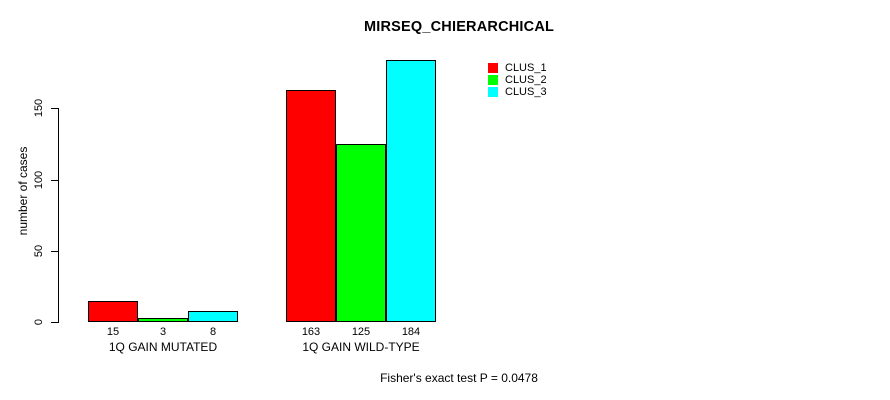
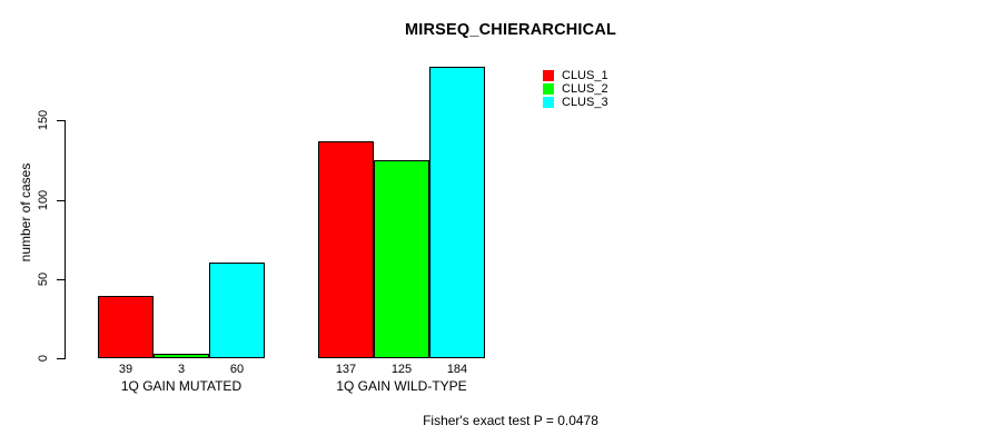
CLUS_1/1Q GAIN MUTATED: 15 -> 39
CLUS_3/1Q GAIN MUTATED: 8 -> 60
CLUS_1/1Q GAIN WILD-TYPE: 163 -> 137
